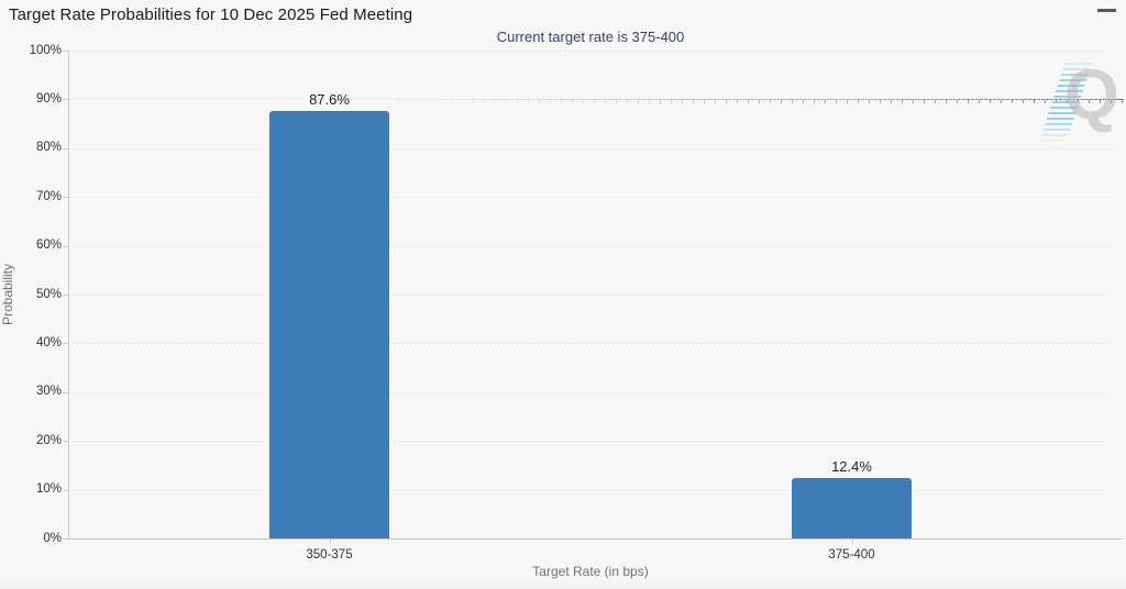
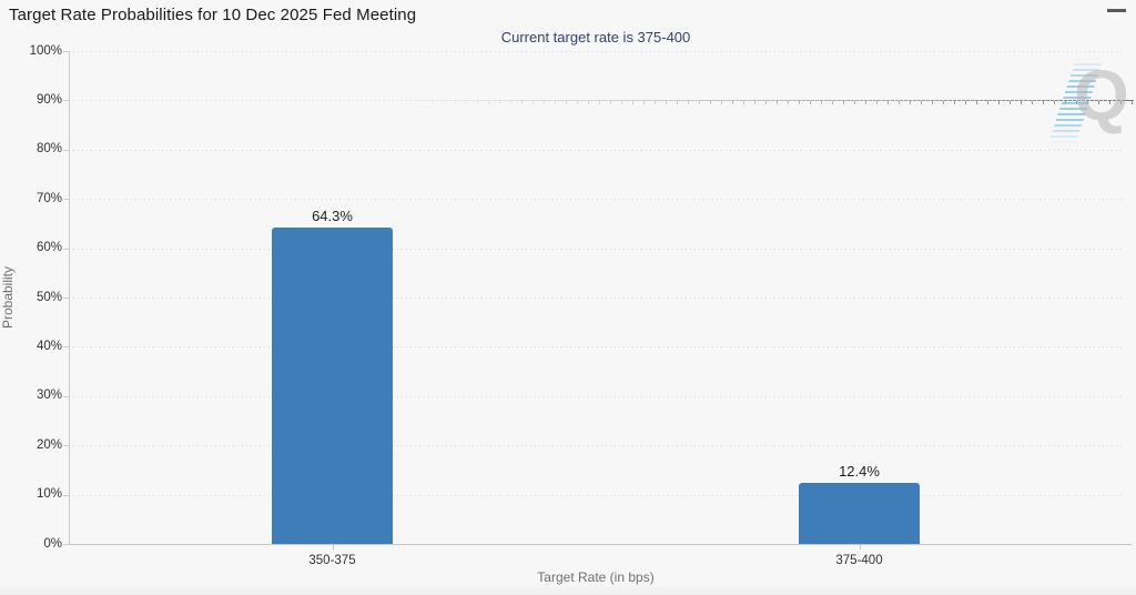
350-375: 87.6% -> 64.3%
